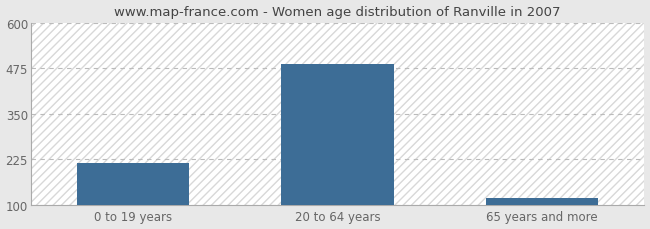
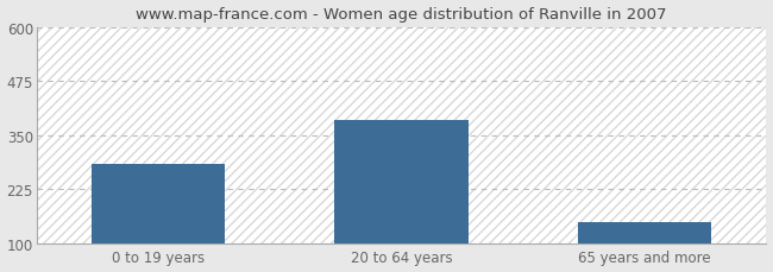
0 to 19 years: 215 -> 285
20 to 64 years: 487 -> 385
65 years and more: 120 -> 150
